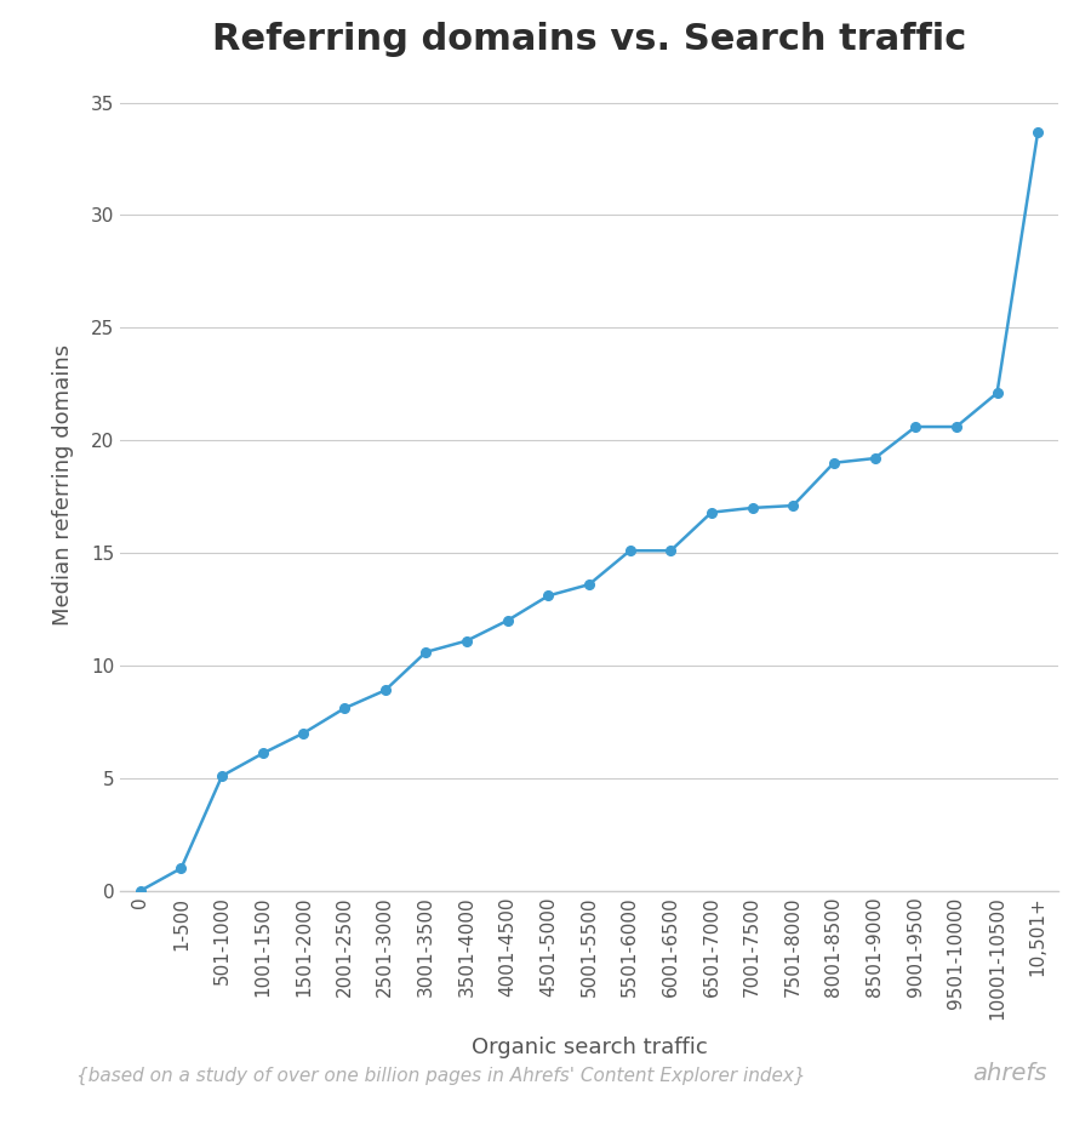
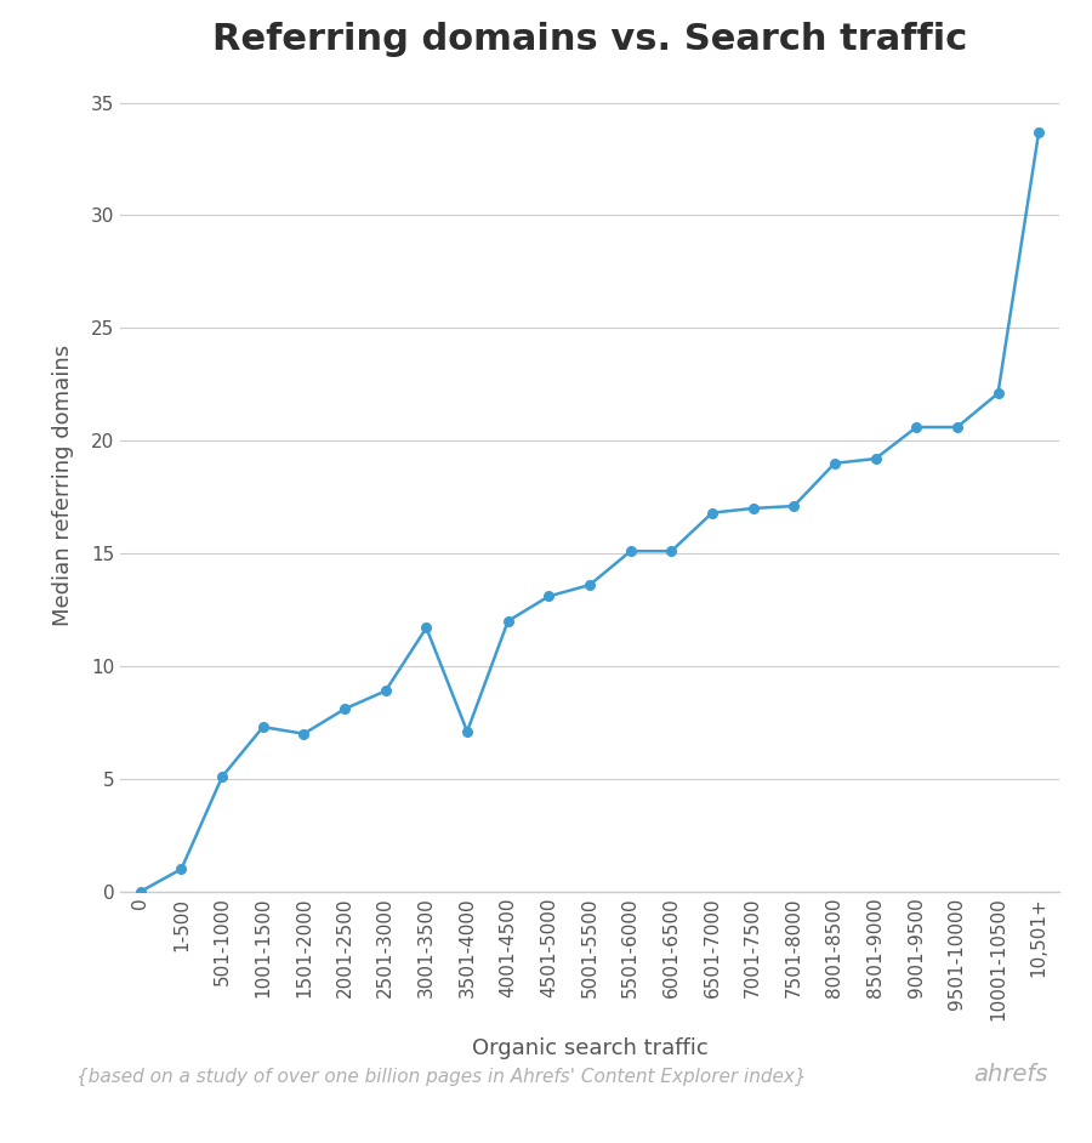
1001-1500: 6.1 -> 7.3
3001-3500: 10.6 -> 11.7
3501-4000: 11.1 -> 7.1
